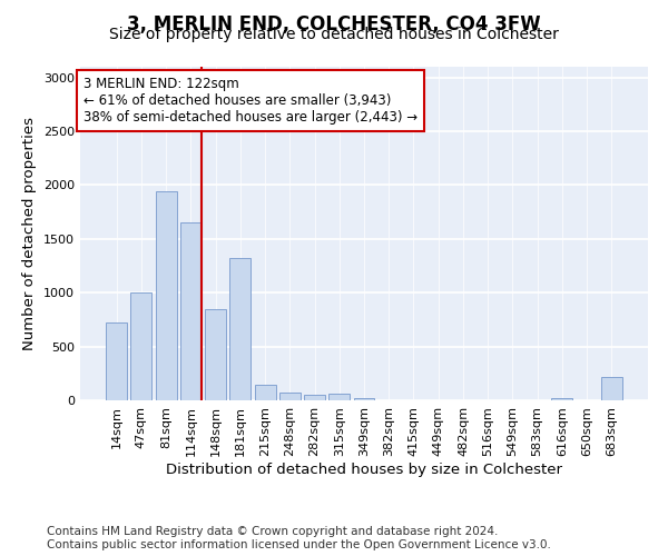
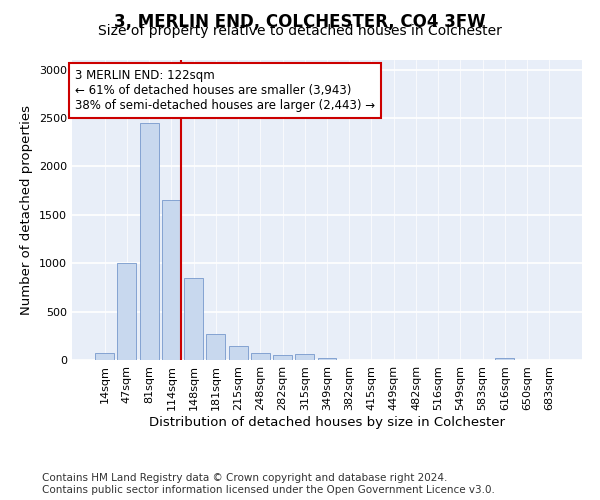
14sqm: 720 -> 80
81sqm: 1940 -> 2450
181sqm: 1320 -> 270
683sqm: 220 -> 0
